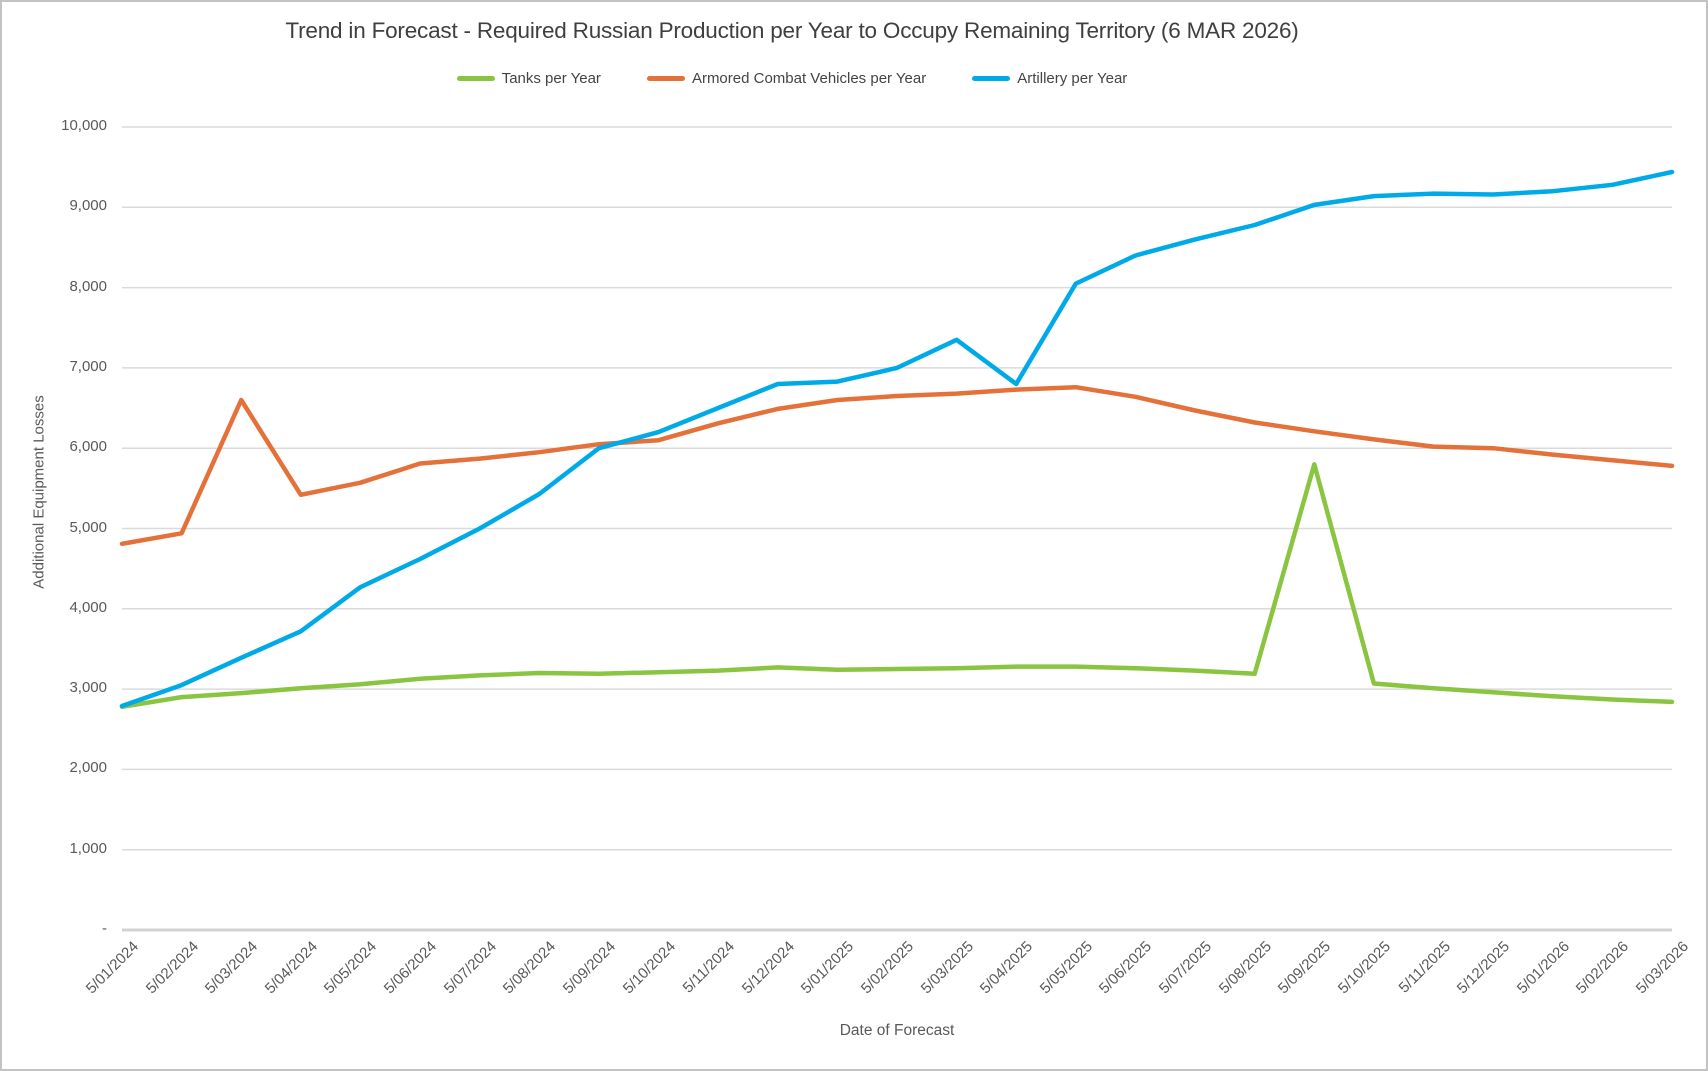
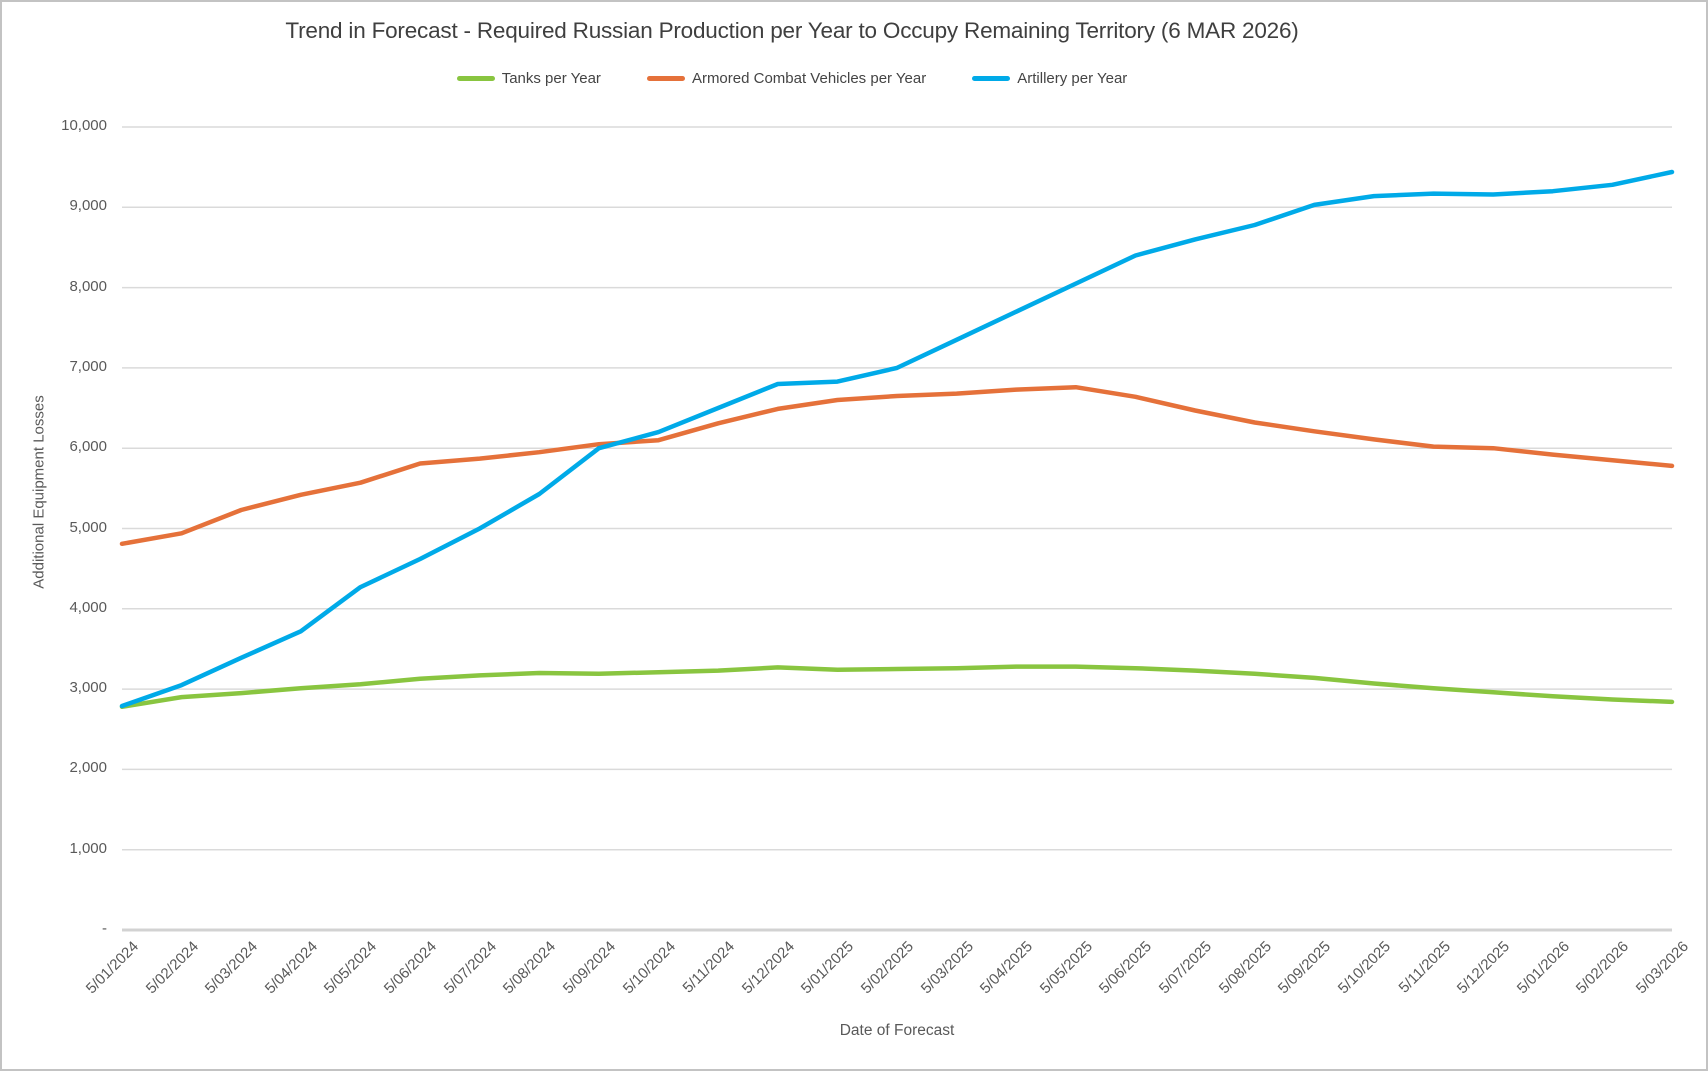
Armored Combat Vehicles per Year/5/03/2024: 6600 -> 5200
Artillery per Year/5/04/2025: 6800 -> 7700
Tanks per Year/5/09/2025: 5800 -> 3100
